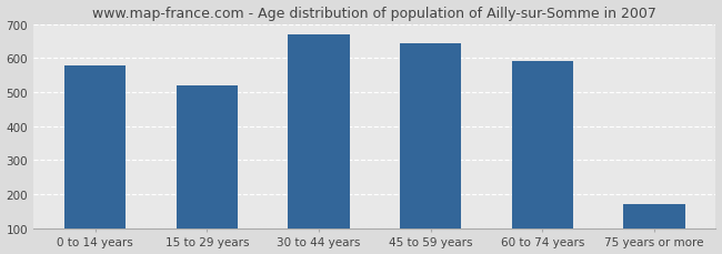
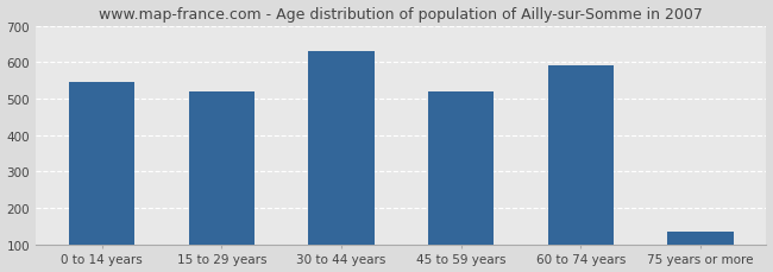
0 to 14 years: 578 -> 545
30 to 44 years: 668 -> 630
45 to 59 years: 643 -> 520
75 years or more: 172 -> 135
